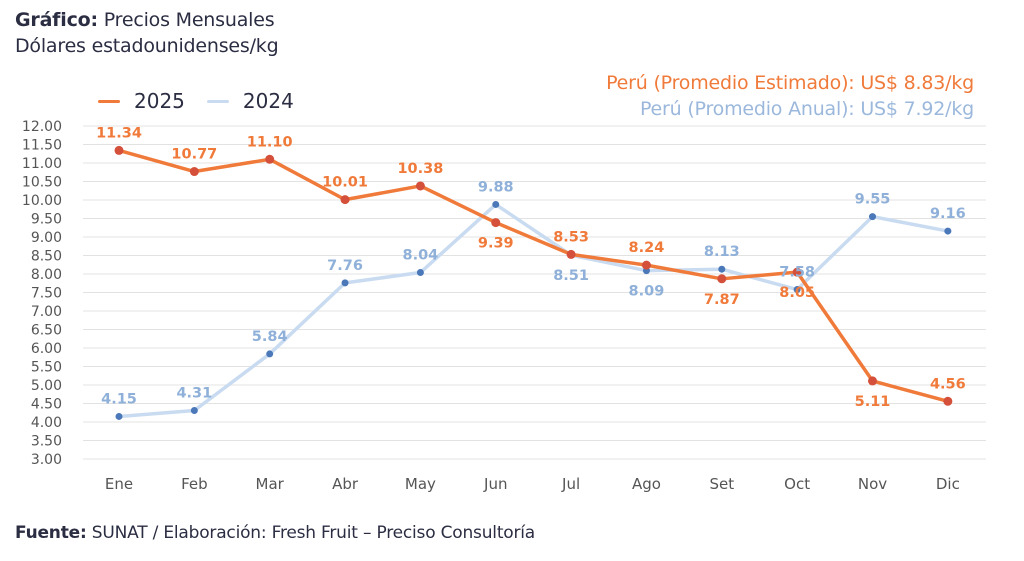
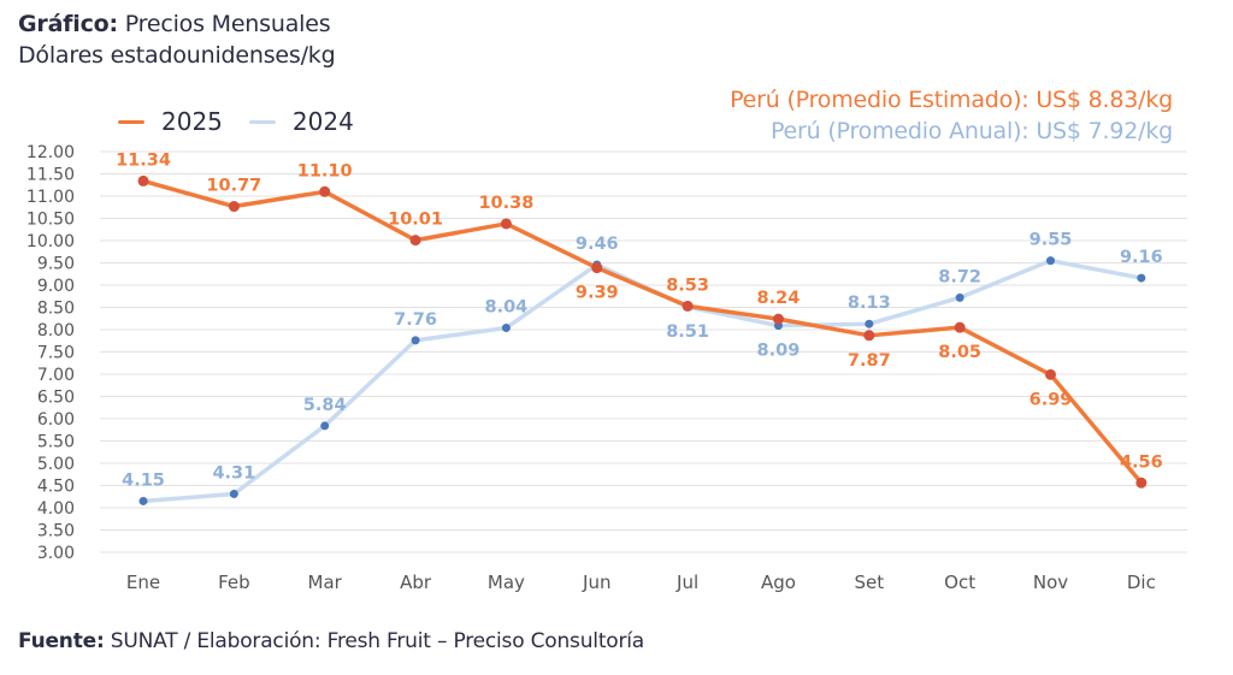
2024/Jun: 9.88 -> 9.46
2024/Oct: 7.58 -> 8.72
2025/Nov: 5.11 -> 6.99
